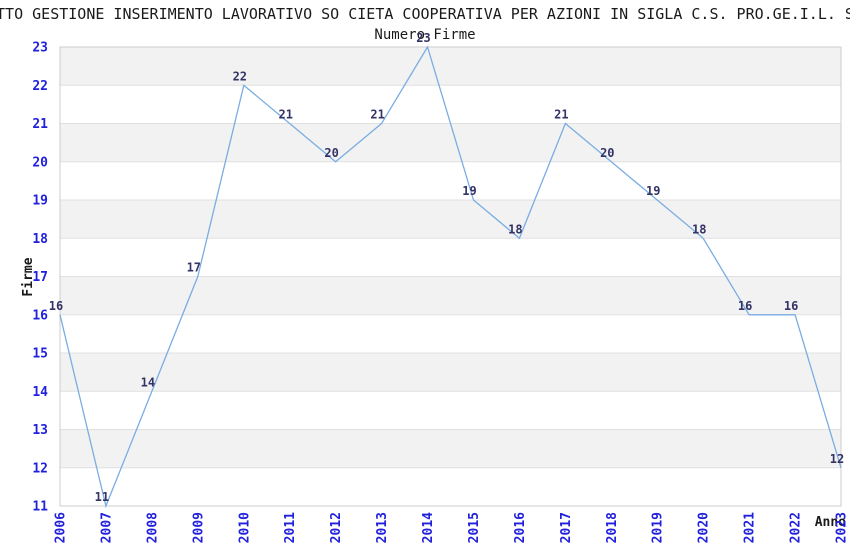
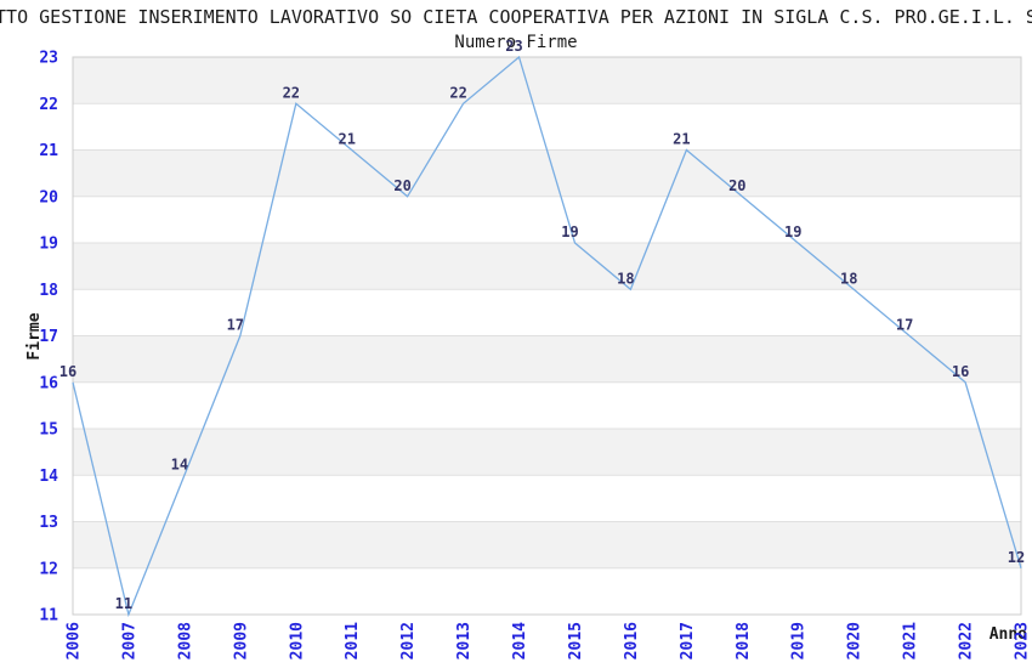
2013: 21 -> 22
2021: 16 -> 17
